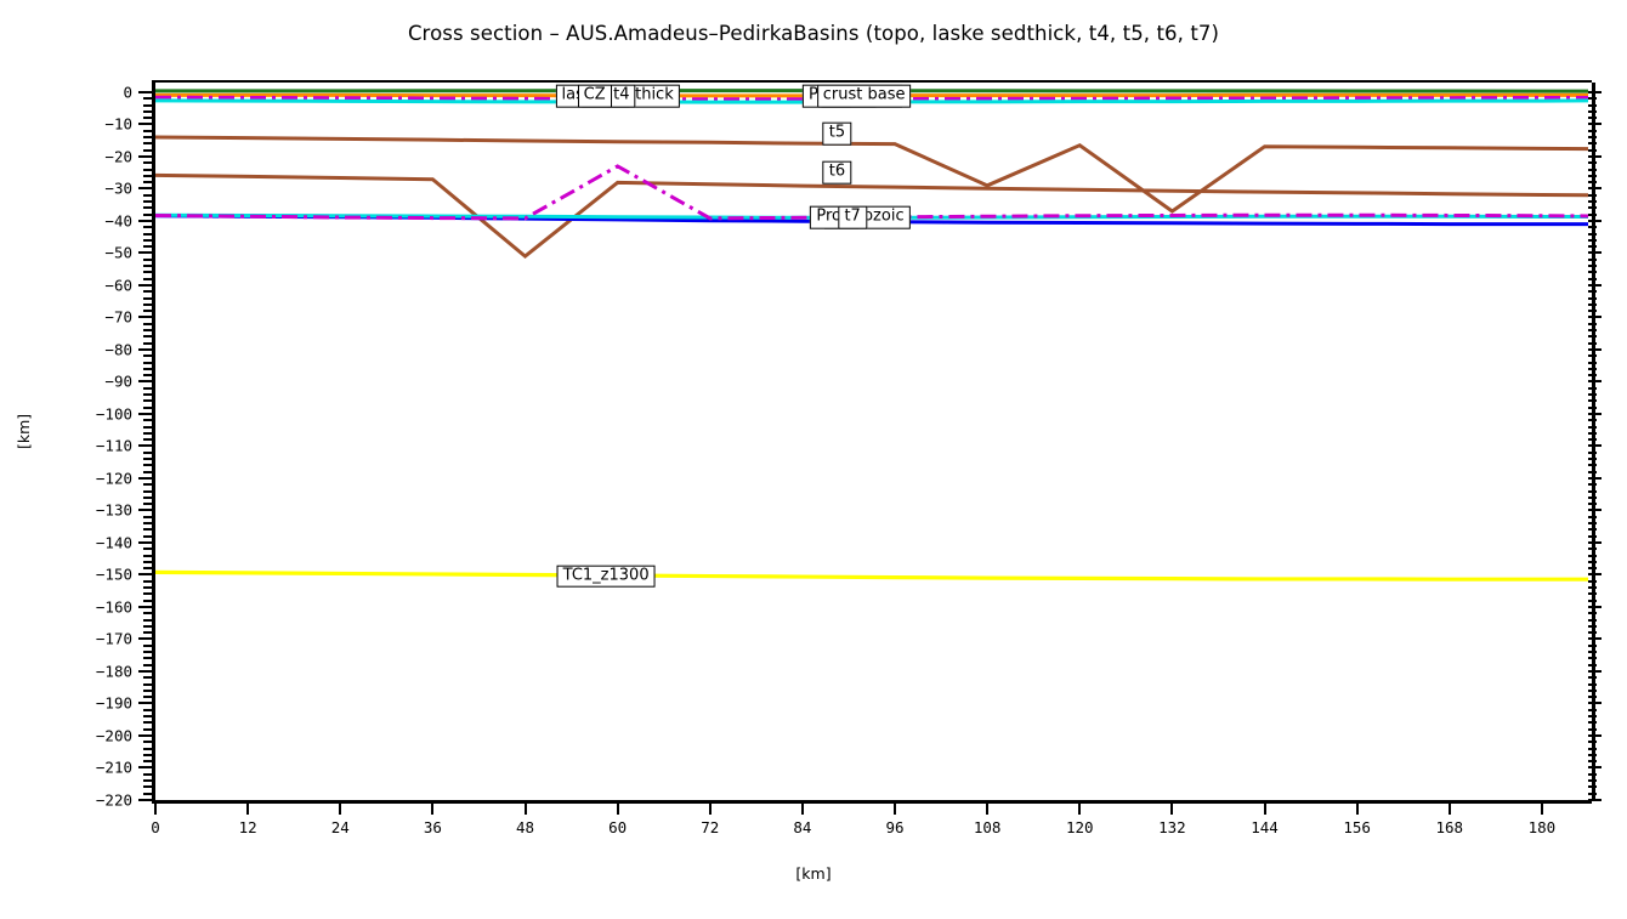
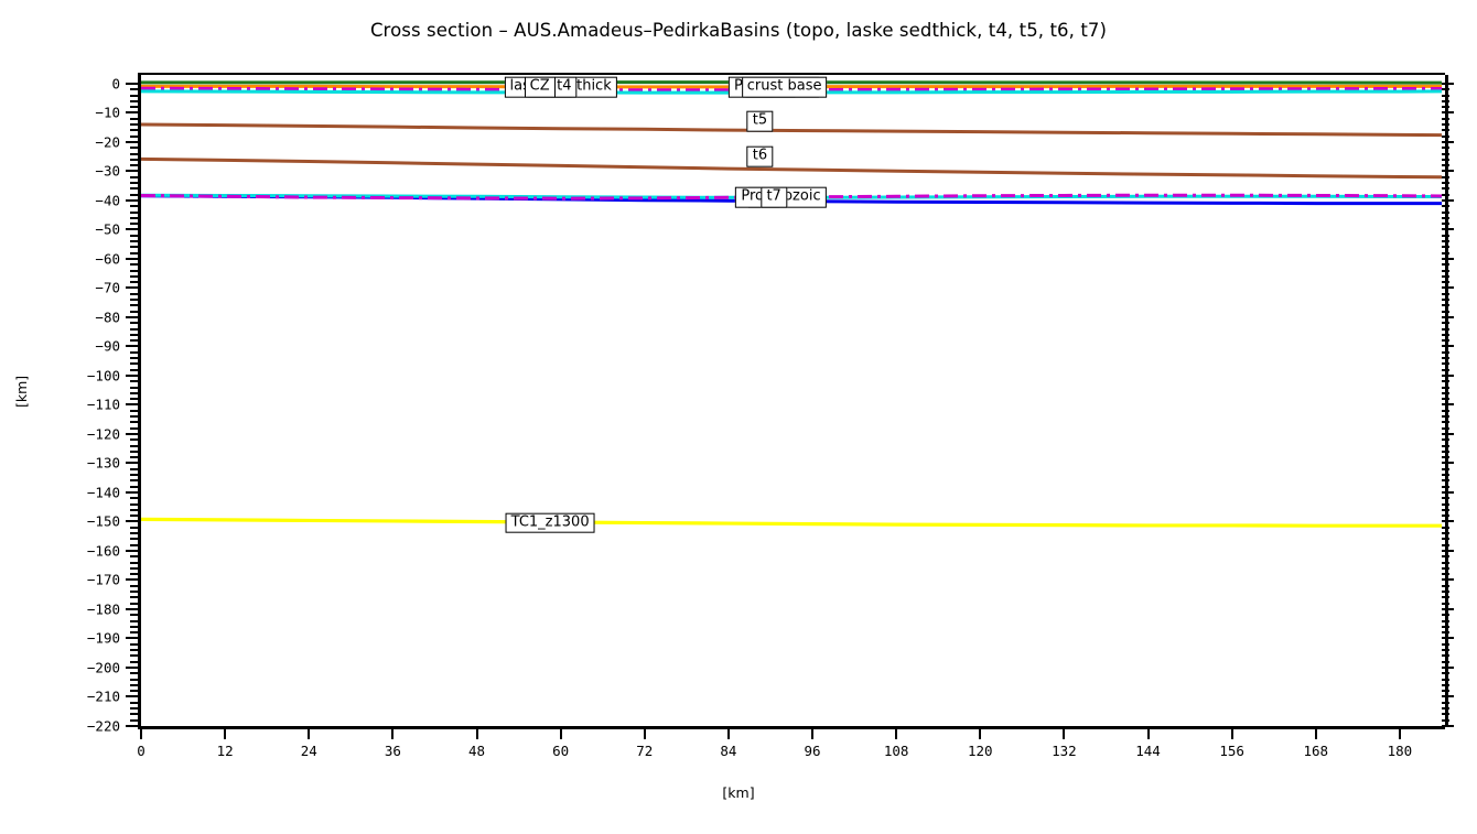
t6/48: -51 -> -28
Proterozoic/60: -23 -> -39
t5/108: -29 -> -16
t5/132: -37 -> -17
